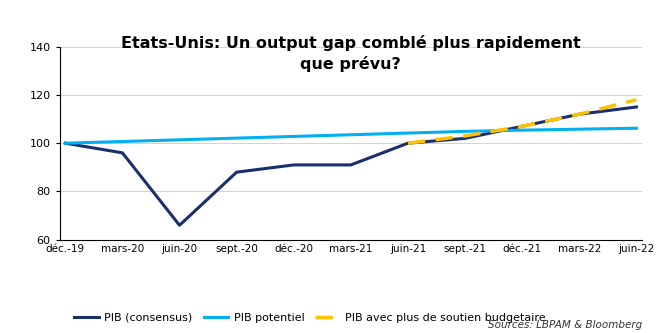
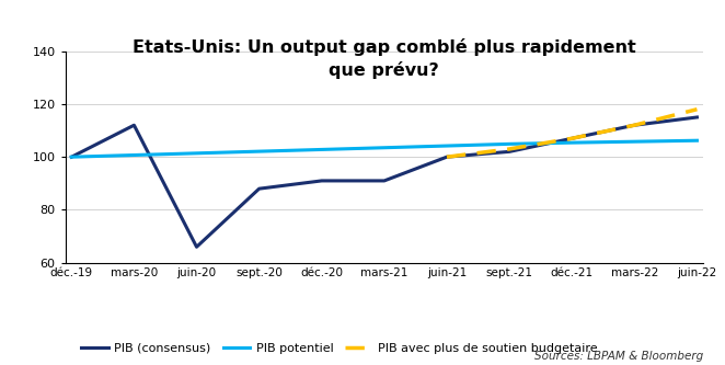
PIB (consensus)/mars-20: 96 -> 112
